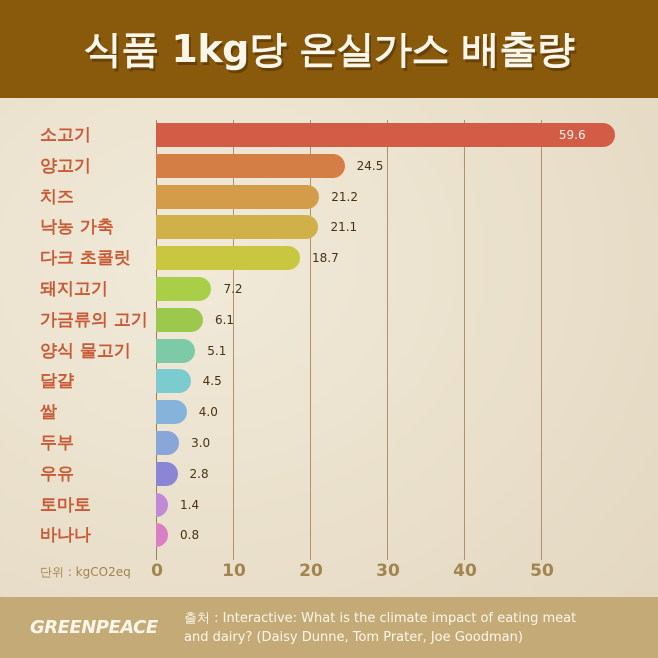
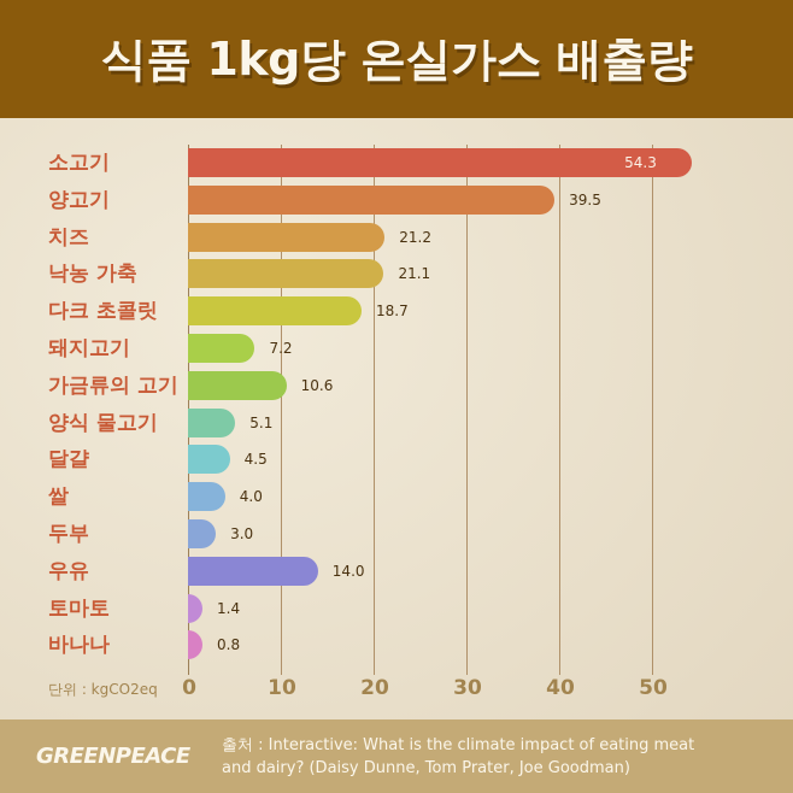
소고기: 59.6 -> 54.3
양고기: 24.5 -> 39.5
가금류의 고기: 6.1 -> 10.6
우유: 2.8 -> 14.0
